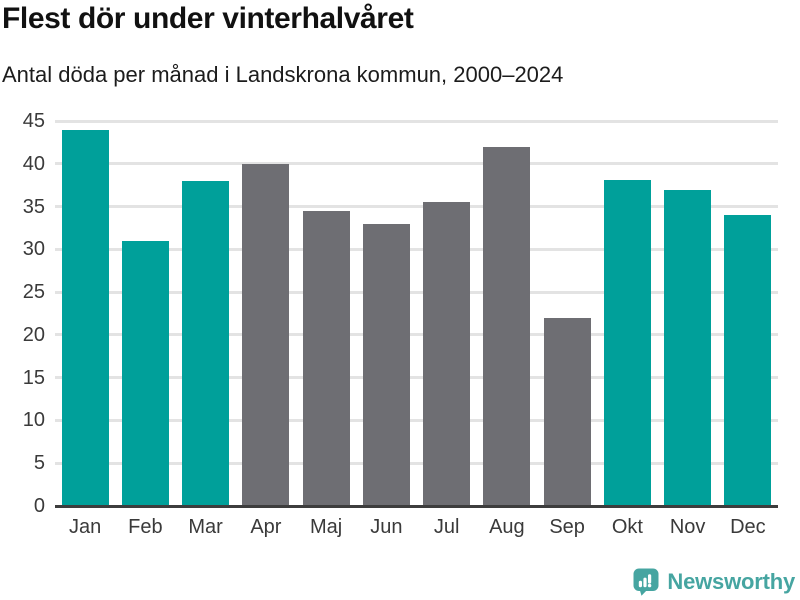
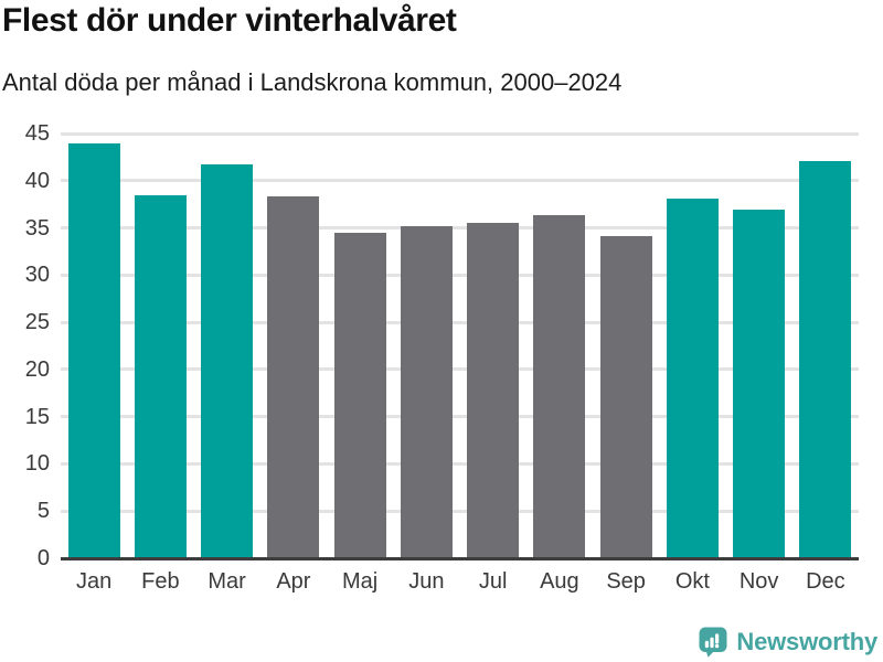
Feb: 31 -> 38
Mar: 38 -> 42
Apr: 40 -> 38
Jun: 33 -> 35
Aug: 42 -> 36
Sep: 22 -> 34
Dec: 34 -> 42
